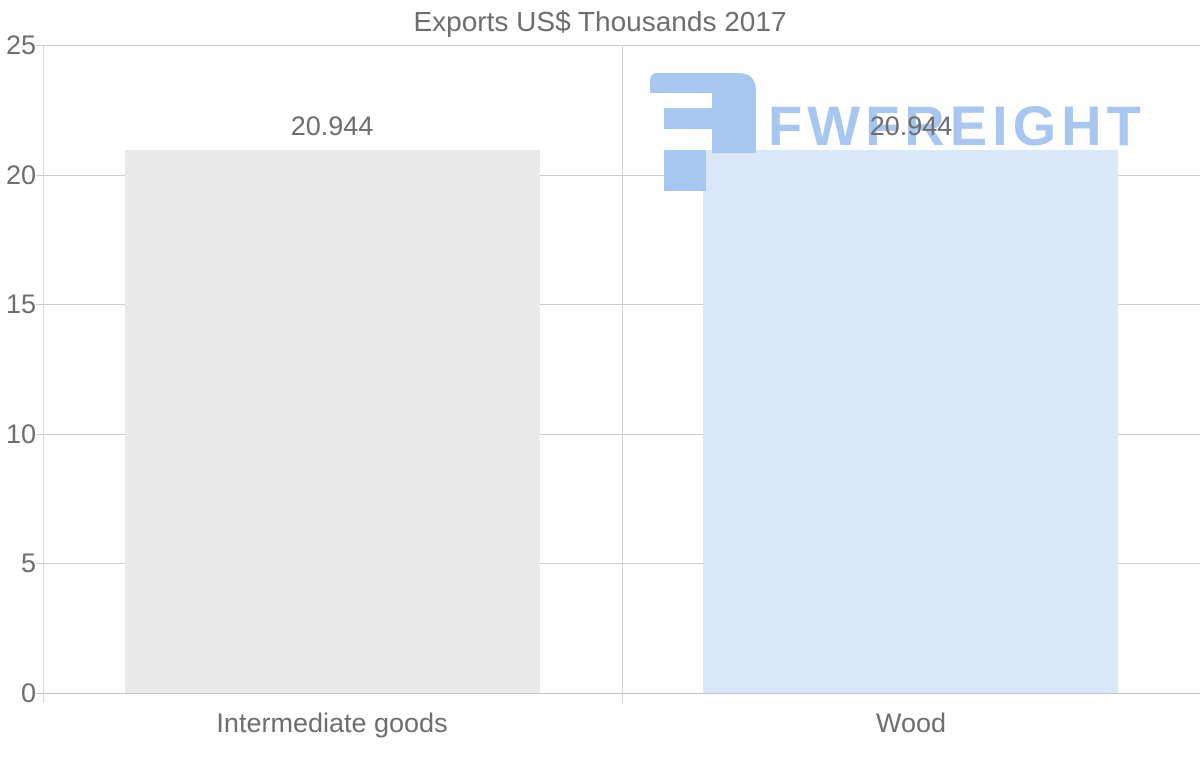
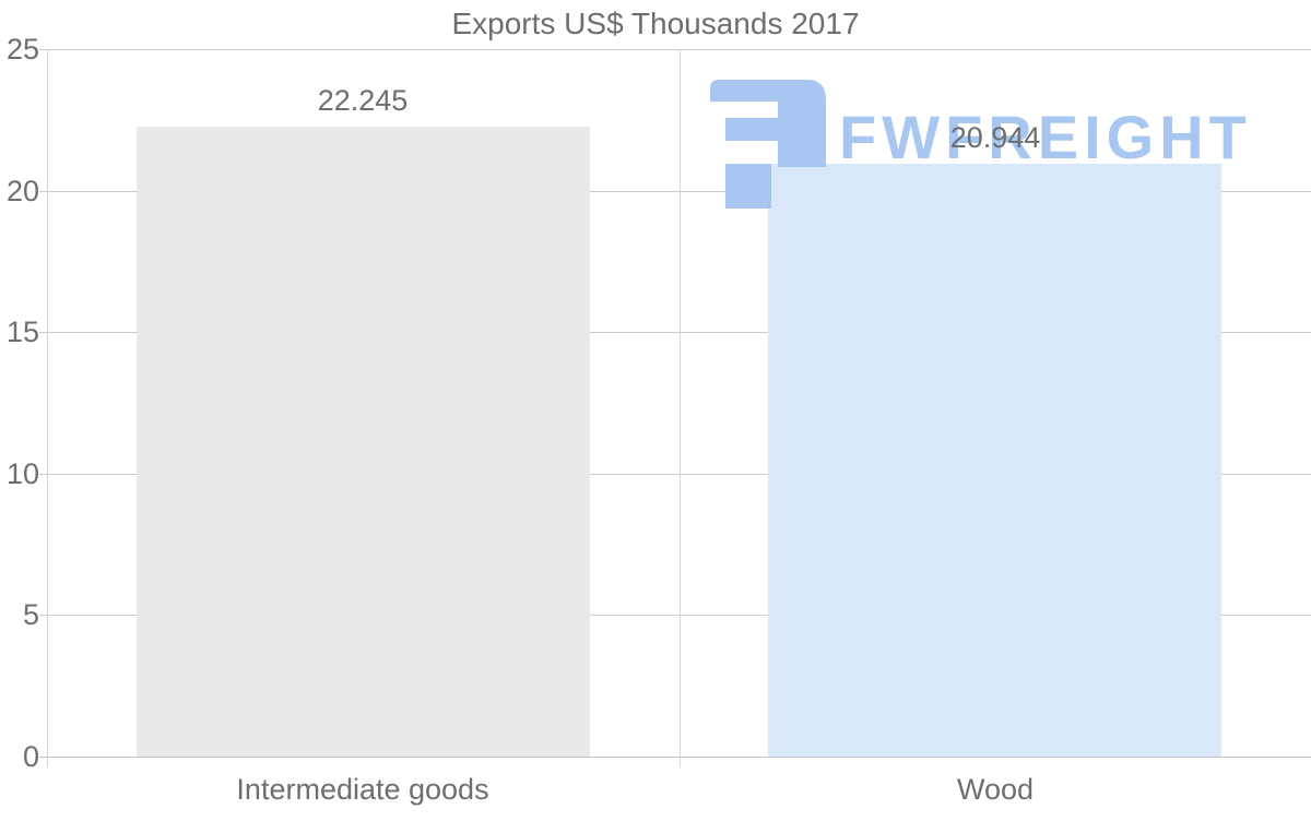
Intermediate goods: 20.944 -> 22.245
